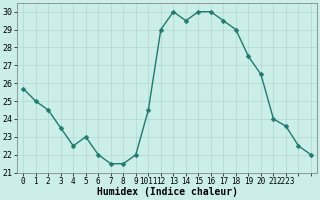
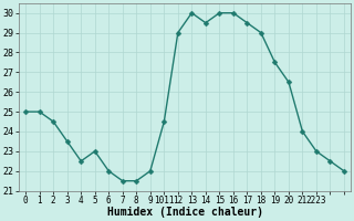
0: 25.7 -> 25.0
2223: 23.6 -> 23.0
